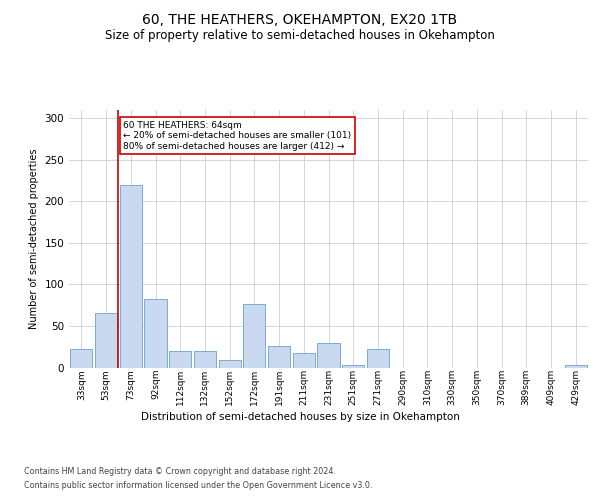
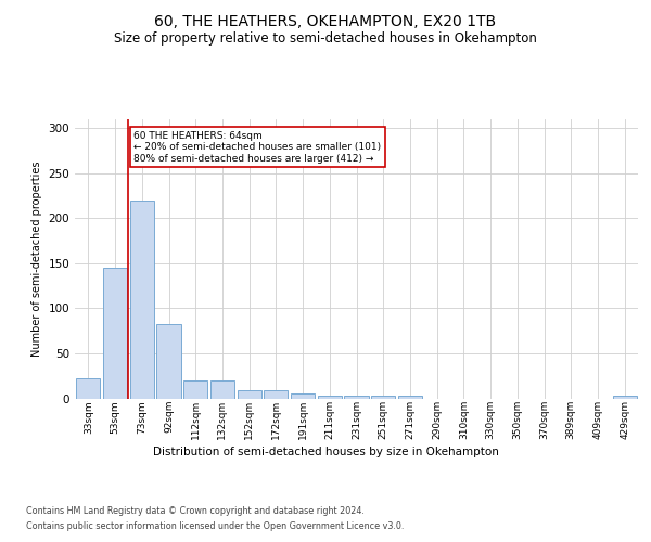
53sqm: 66 -> 145
172sqm: 76 -> 9
191sqm: 26 -> 6
211sqm: 18 -> 3
231sqm: 30 -> 3
271sqm: 22 -> 3
